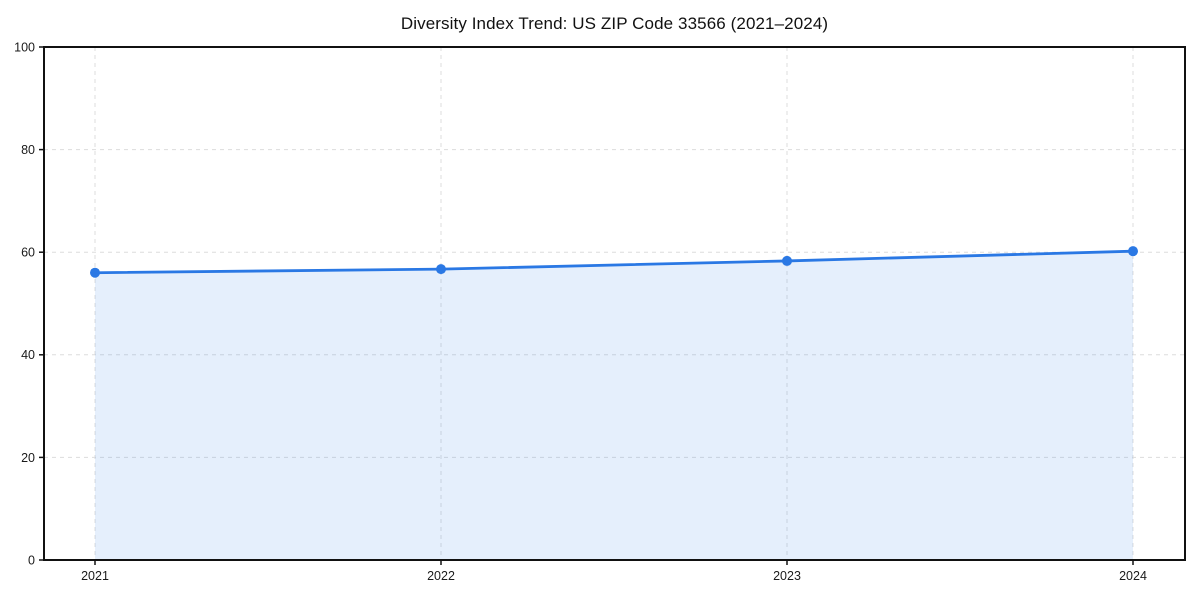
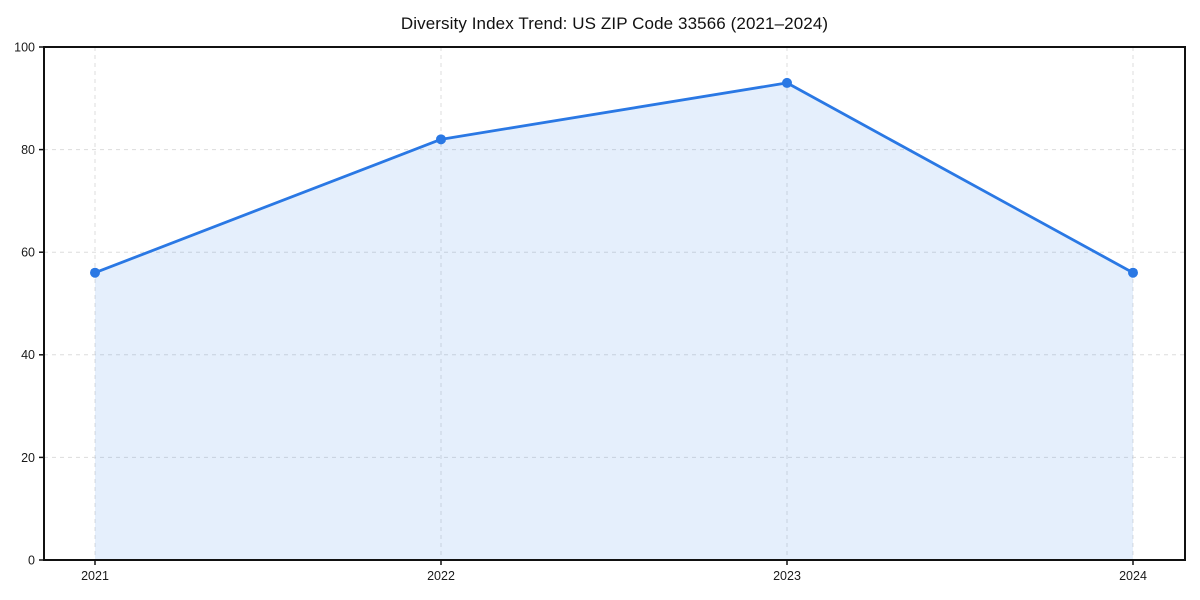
2022: 57 -> 82
2023: 58 -> 93
2024: 60 -> 56
